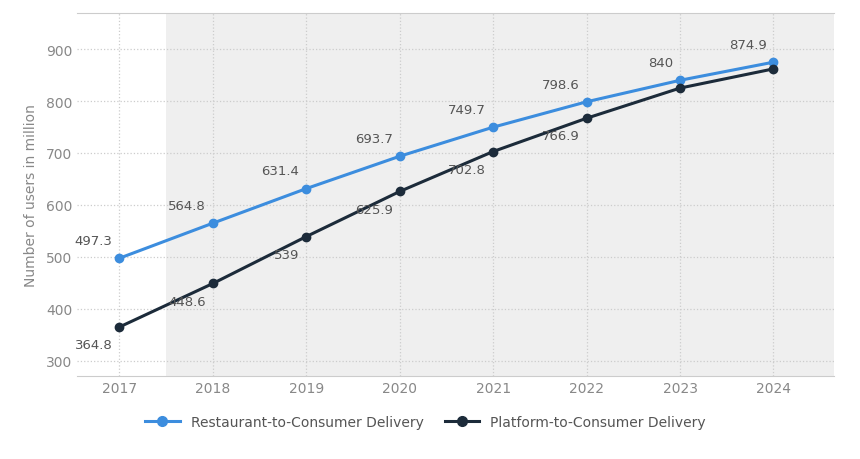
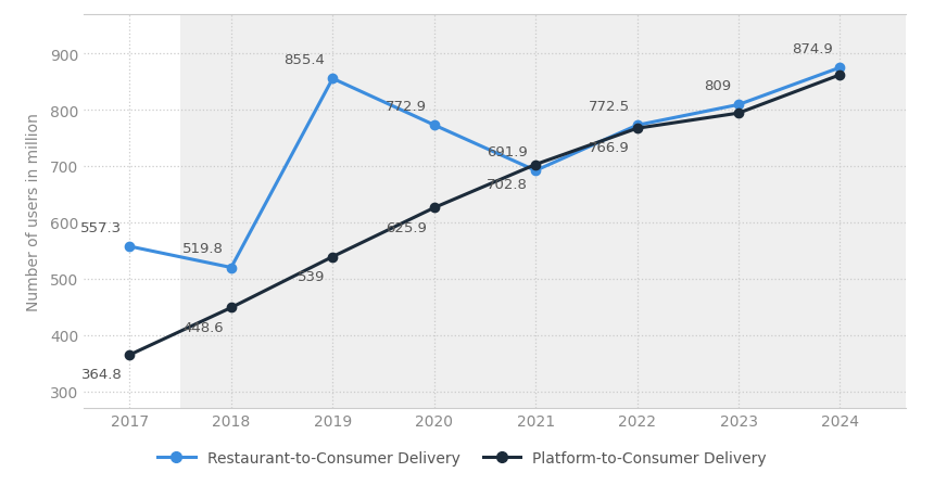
Restaurant-to-Consumer Delivery/2017: 497.3 -> 557.3
Restaurant-to-Consumer Delivery/2018: 564.8 -> 519.8
Restaurant-to-Consumer Delivery/2019: 631.4 -> 855.4
Restaurant-to-Consumer Delivery/2020: 693.7 -> 772.9
Restaurant-to-Consumer Delivery/2021: 749.7 -> 691.9
Restaurant-to-Consumer Delivery/2022: 798.6 -> 772.5
Restaurant-to-Consumer Delivery/2023: 840 -> 809
Platform-to-Consumer Delivery/2023: 825 -> 794
